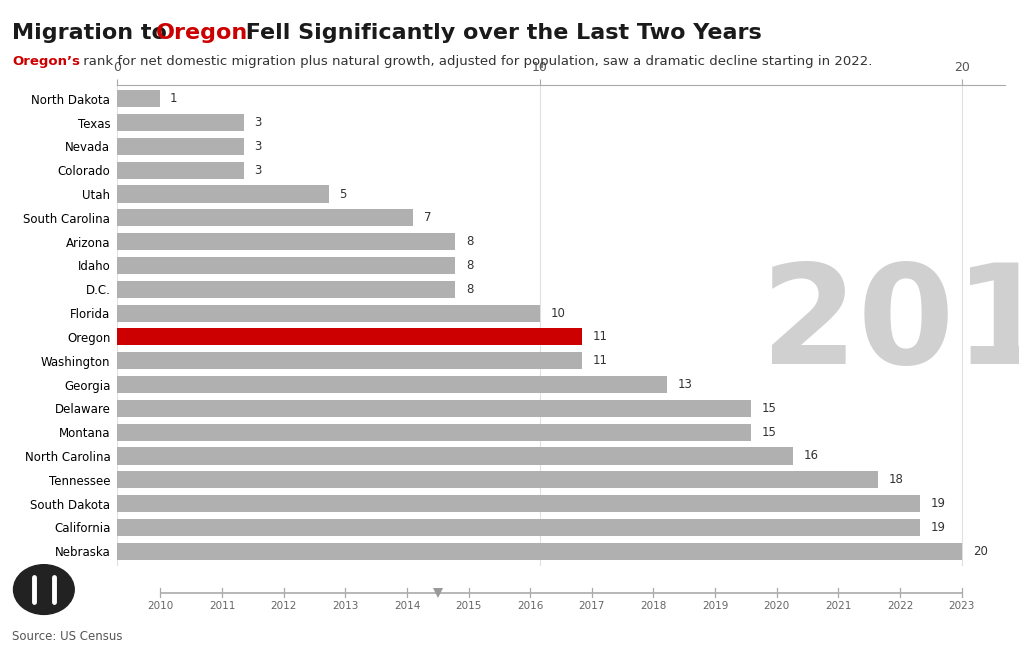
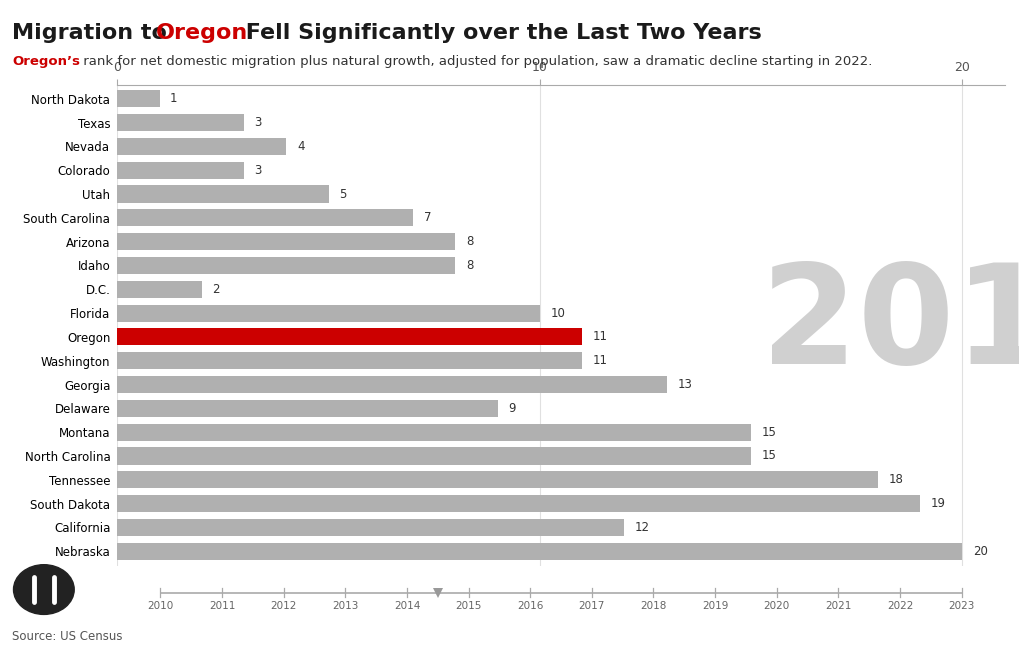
Nevada: 3 -> 4
D.C.: 8 -> 2
Delaware: 15 -> 9
North Carolina: 16 -> 15
California: 19 -> 12
